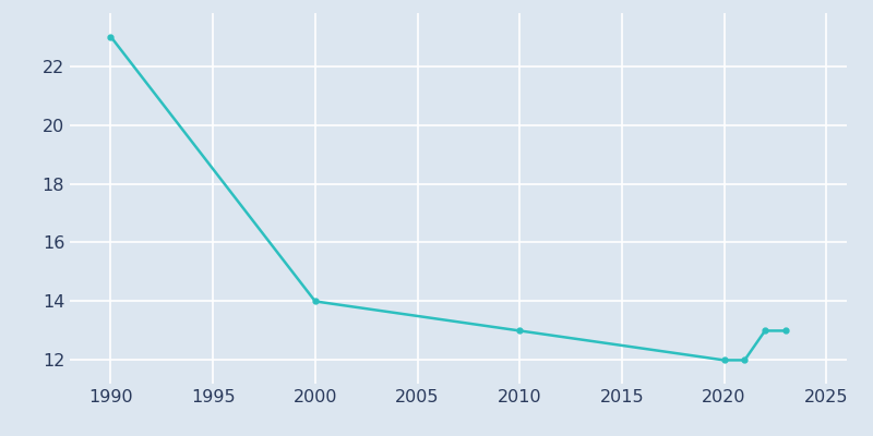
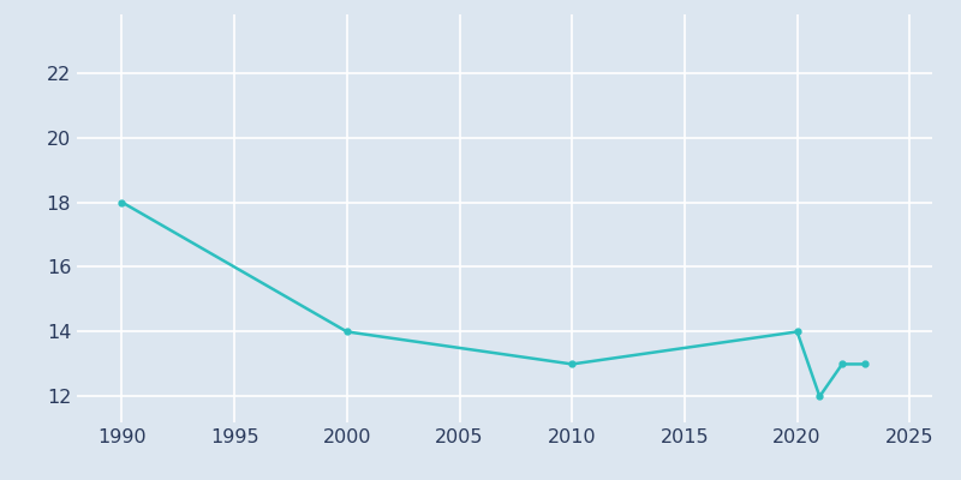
1990: 23 -> 18
2020: 12 -> 14
